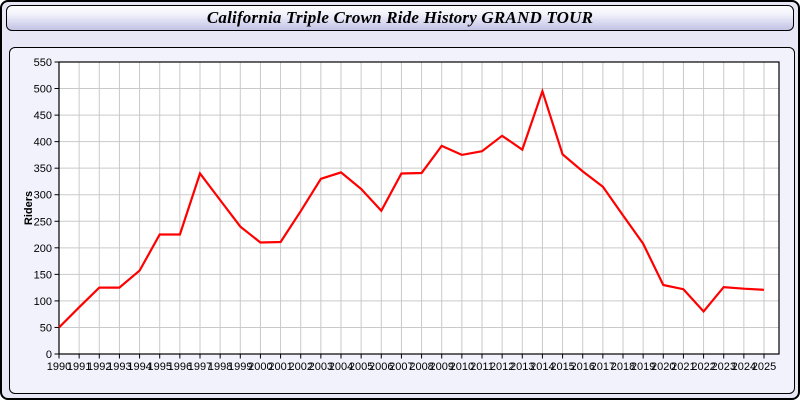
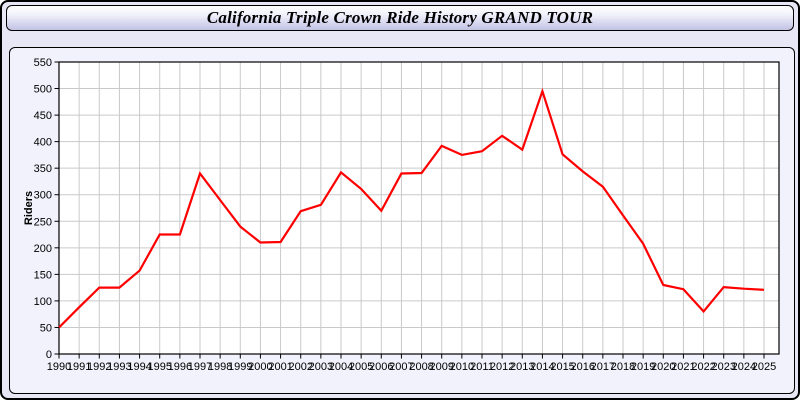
2003: 330 -> 280
